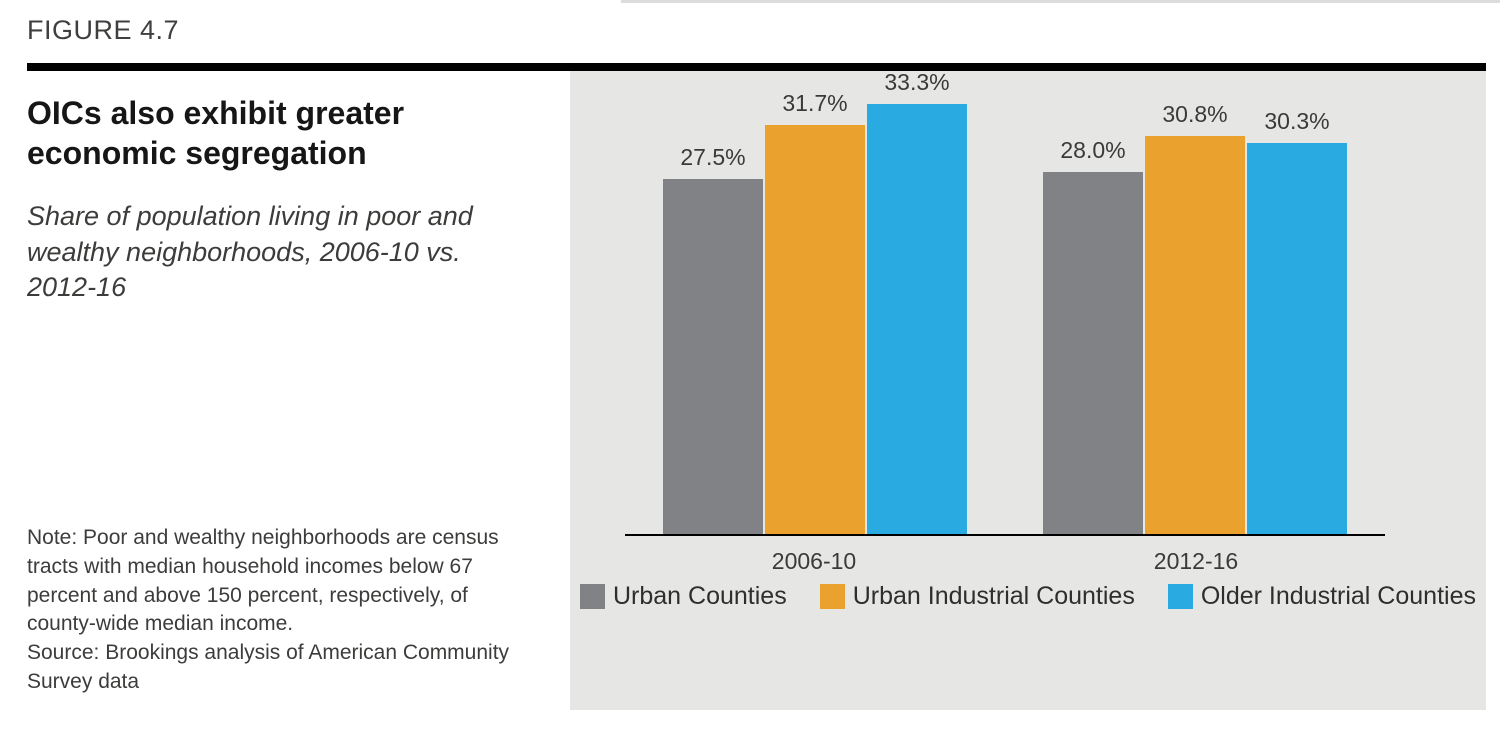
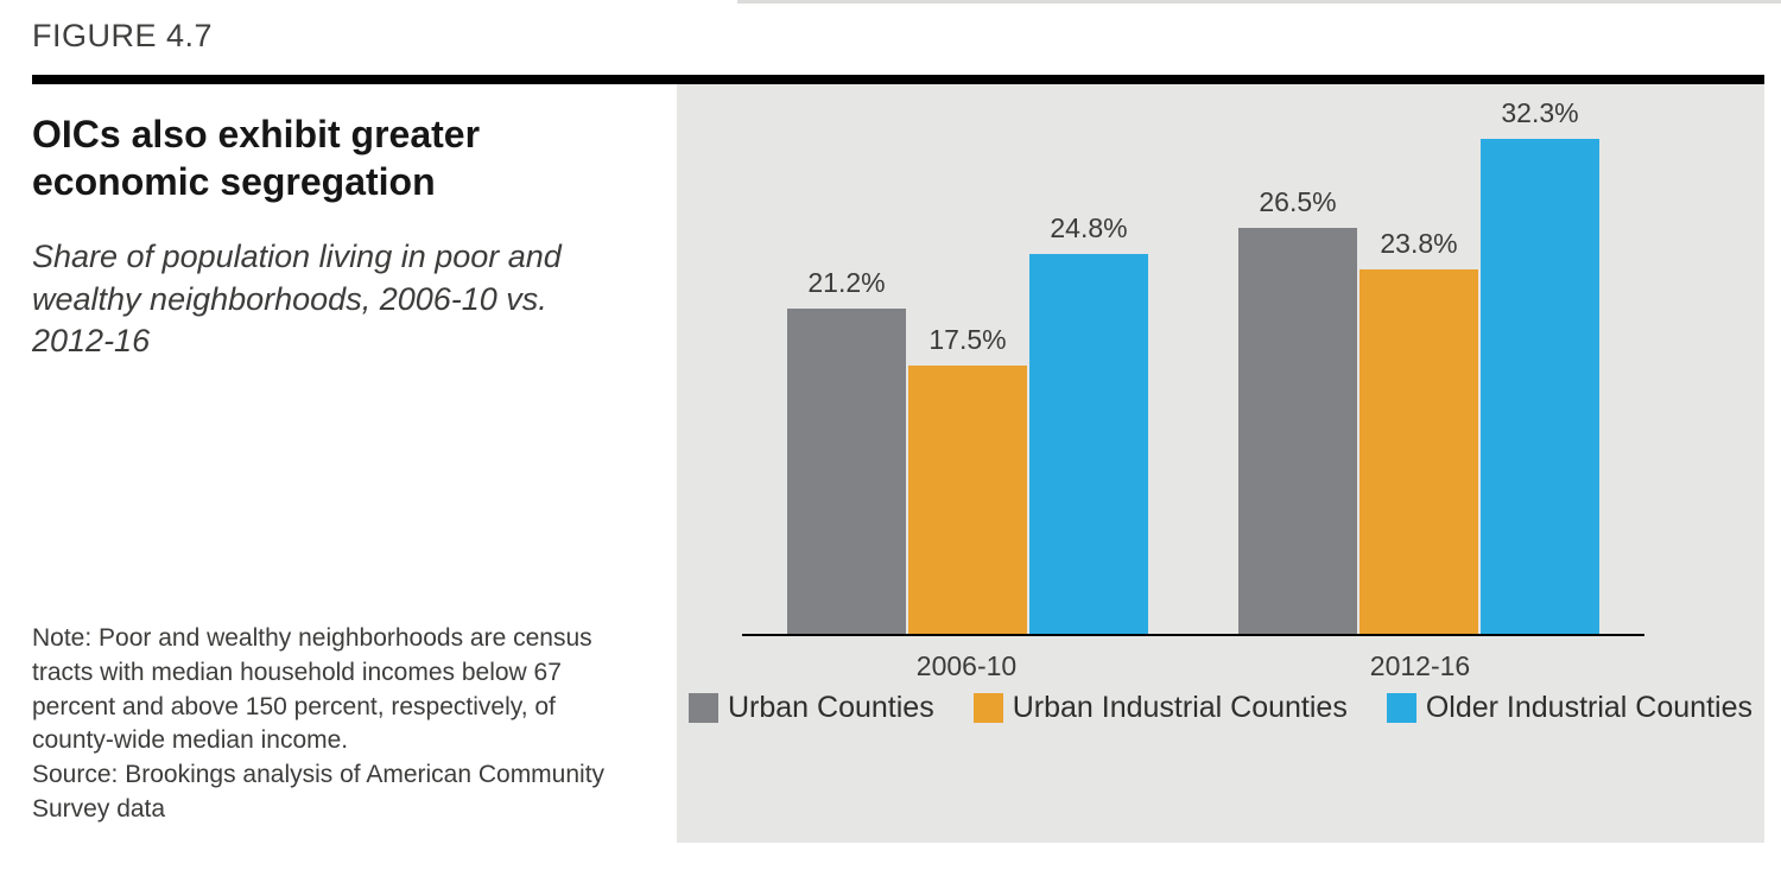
Urban Counties/2006-10: 27.5% -> 21.2%
Urban Industrial Counties/2006-10: 31.7% -> 17.5%
Older Industrial Counties/2006-10: 33.3% -> 24.8%
Urban Counties/2012-16: 28.0% -> 26.5%
Urban Industrial Counties/2012-16: 30.8% -> 23.8%
Older Industrial Counties/2012-16: 30.3% -> 32.3%
